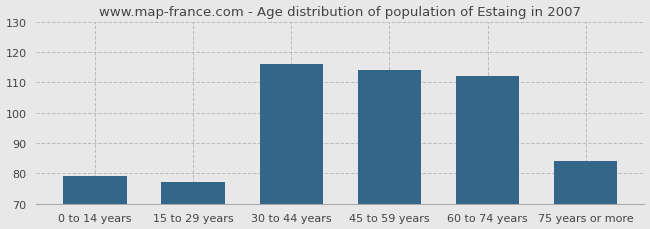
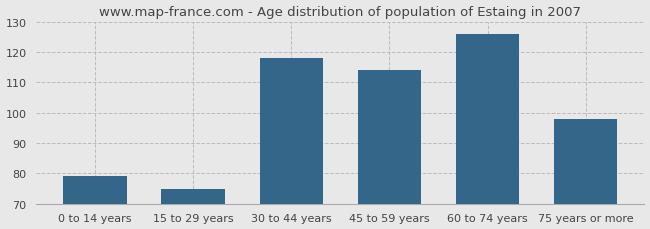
15 to 29 years: 77 -> 75
30 to 44 years: 116 -> 118
60 to 74 years: 112 -> 126
75 years or more: 84 -> 98
